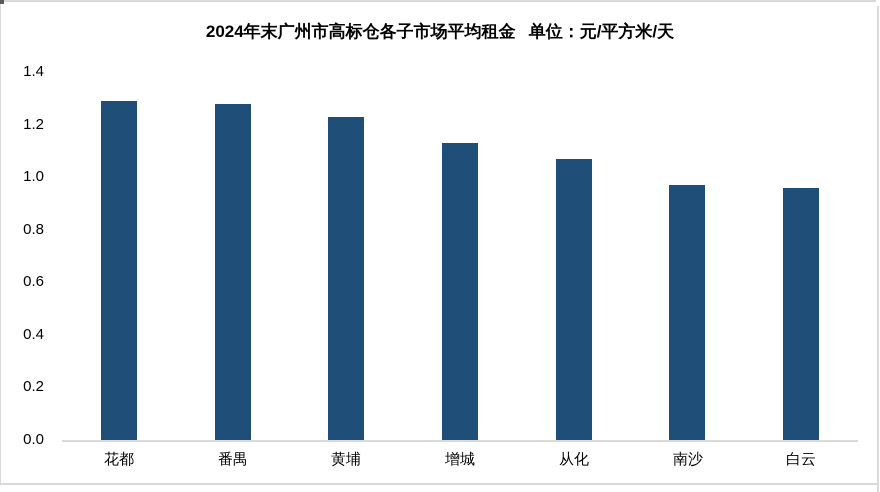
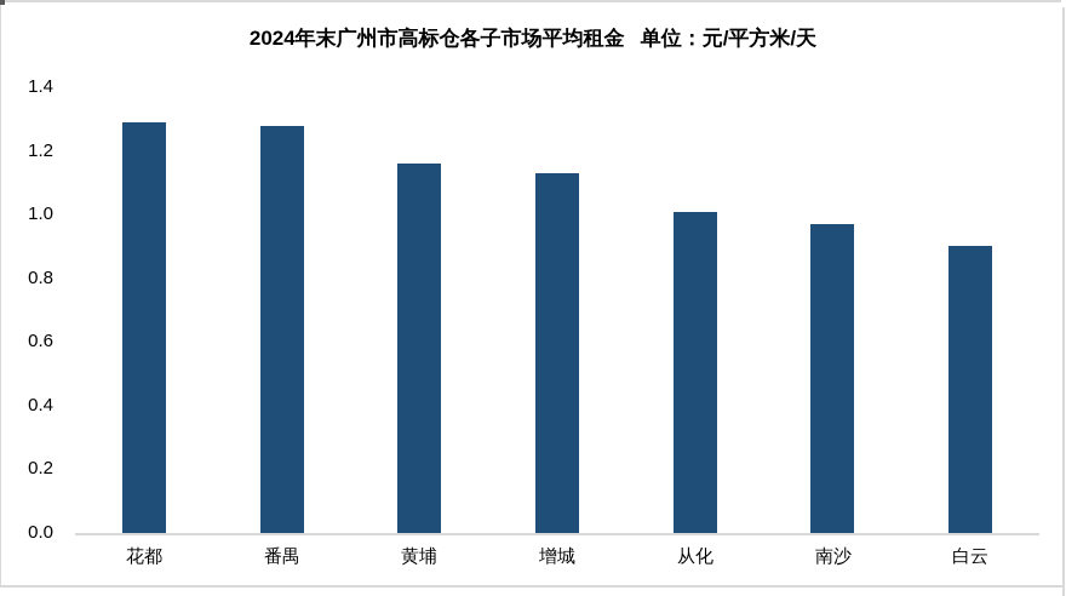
黄埔: 1.23 -> 1.16
从化: 1.07 -> 1.01
白云: 0.96 -> 0.90
